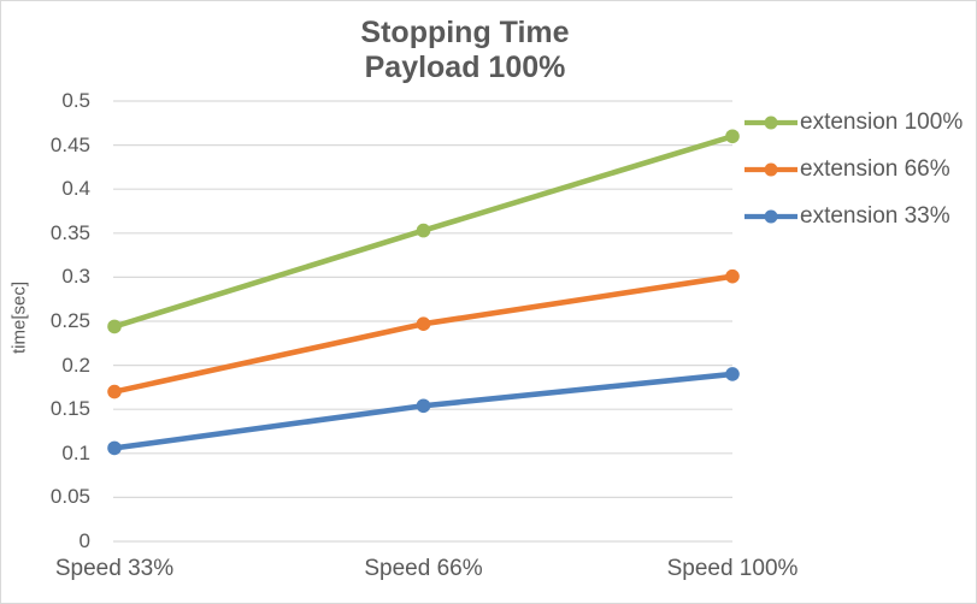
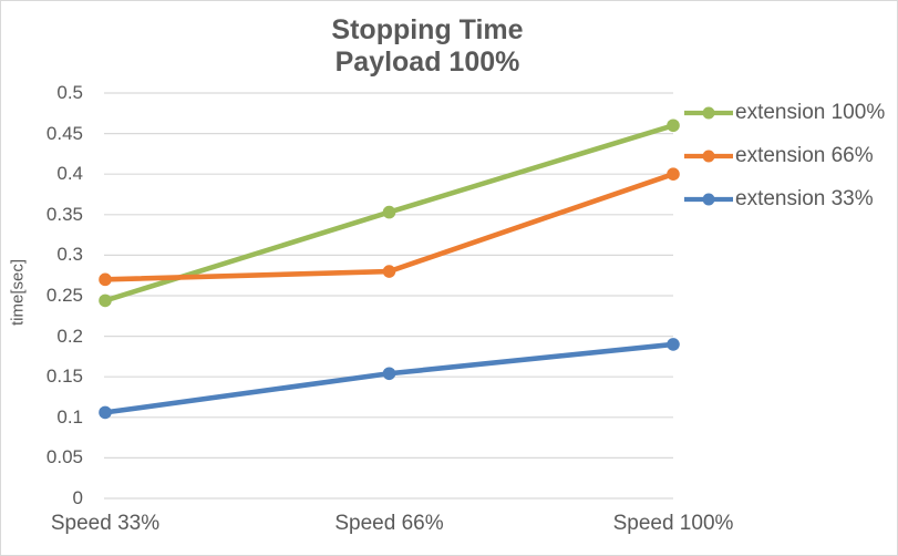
extension 66%/Speed 33%: 0.17 -> 0.27
extension 66%/Speed 66%: 0.25 -> 0.28
extension 66%/Speed 100%: 0.30 -> 0.40
